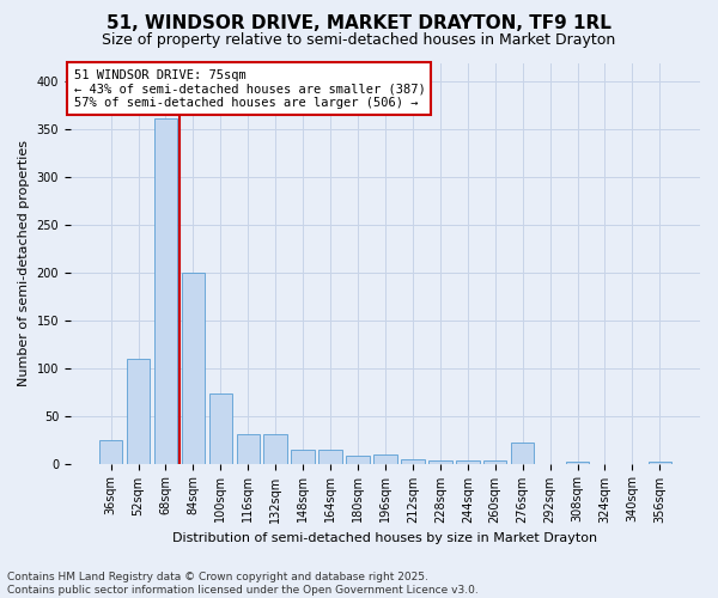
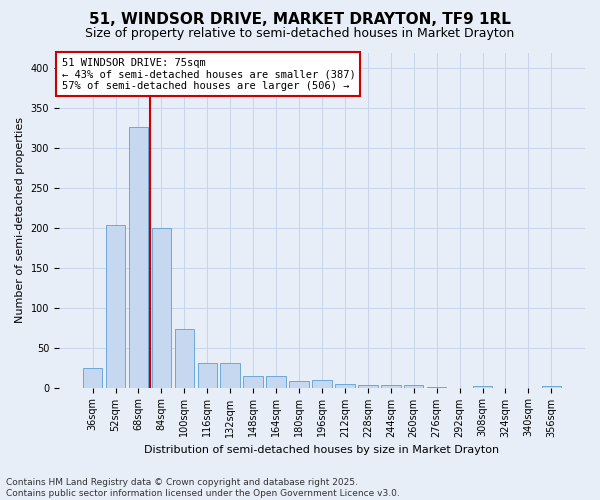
52sqm: 110 -> 204
68sqm: 362 -> 327
276sqm: 22 -> 1
